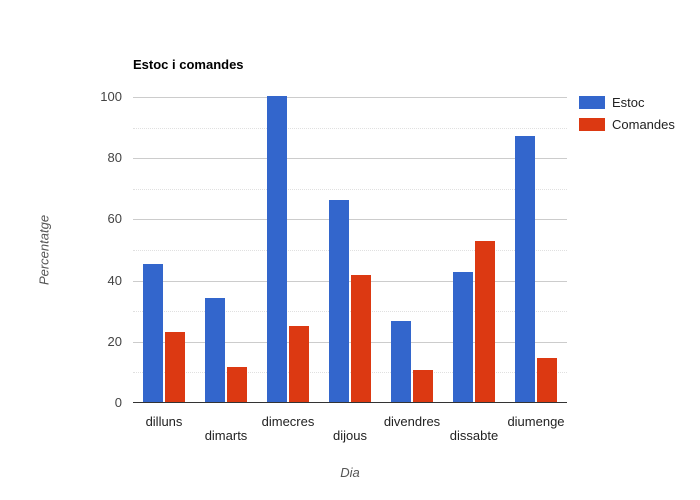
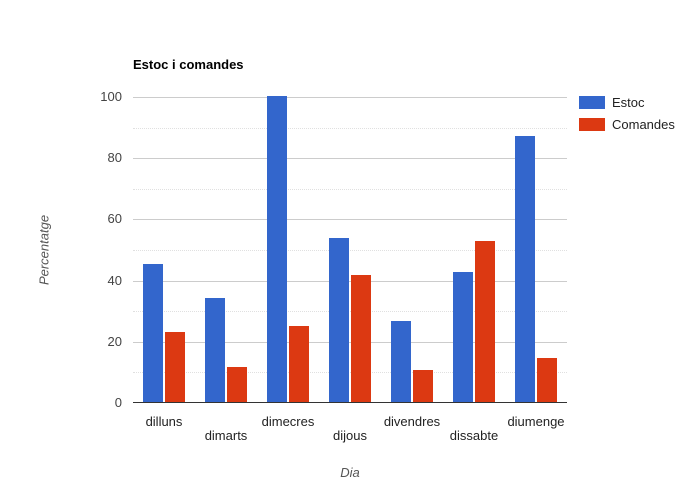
Estoc/dijous: 66 -> 54
